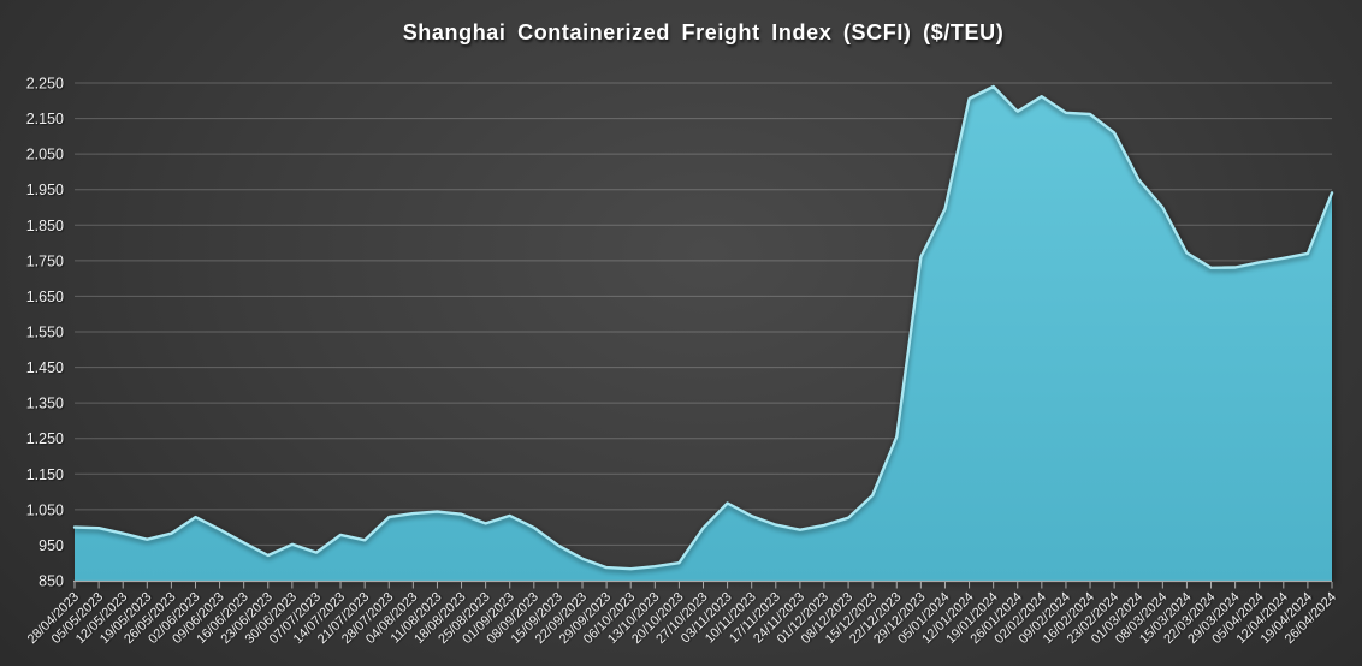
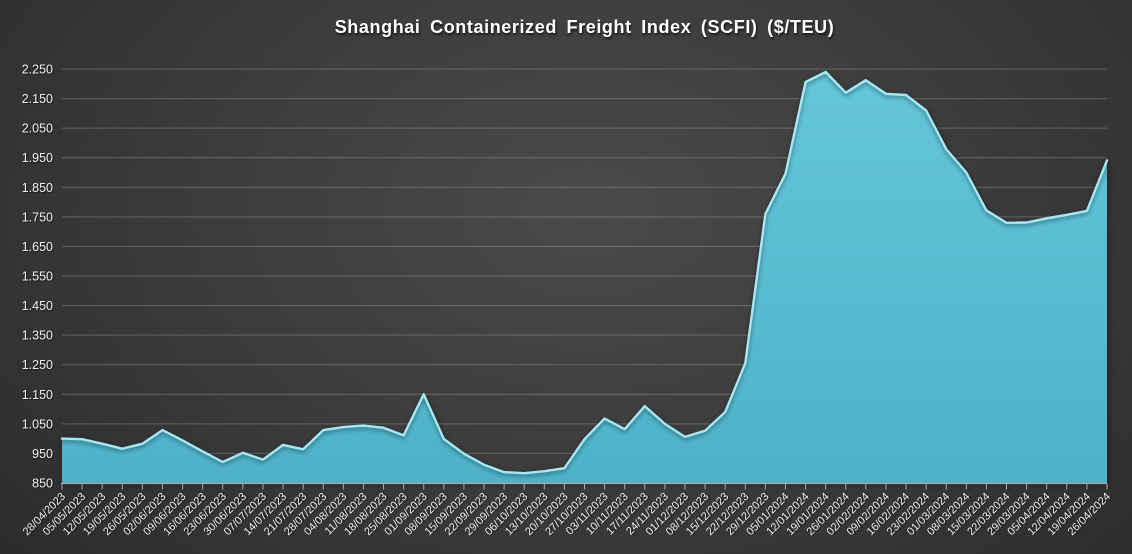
01/09/2023: 1030 -> 1150
17/11/2023: 1010 -> 1110
24/11/2023: 990 -> 1050
